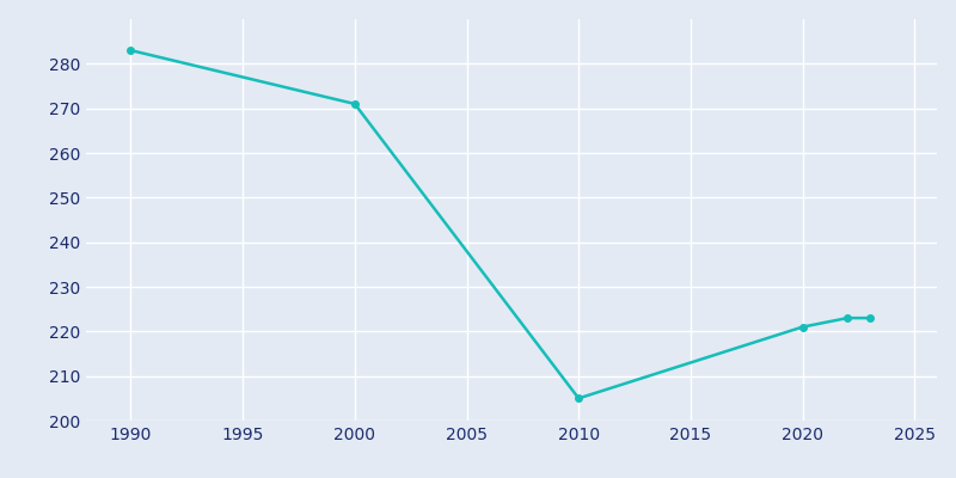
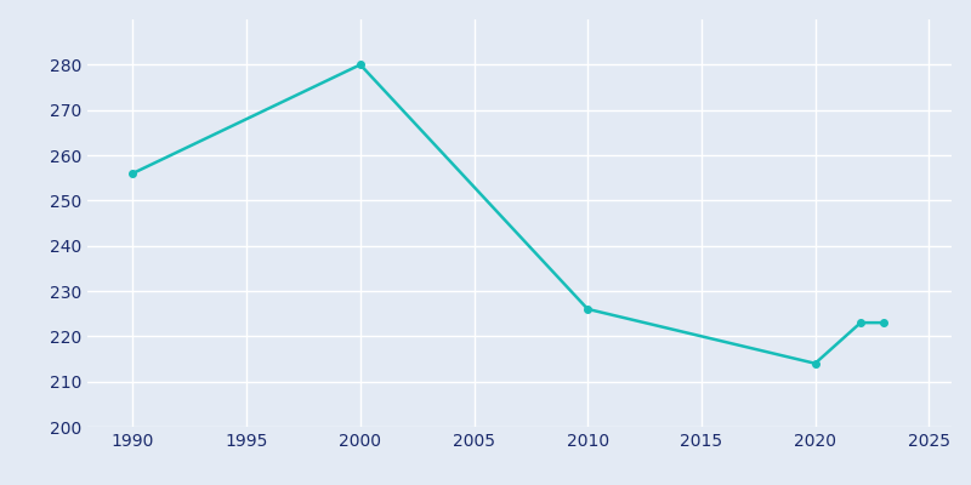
1990: 283 -> 256
2000: 271 -> 280
2010: 205 -> 226
2020: 221 -> 214
